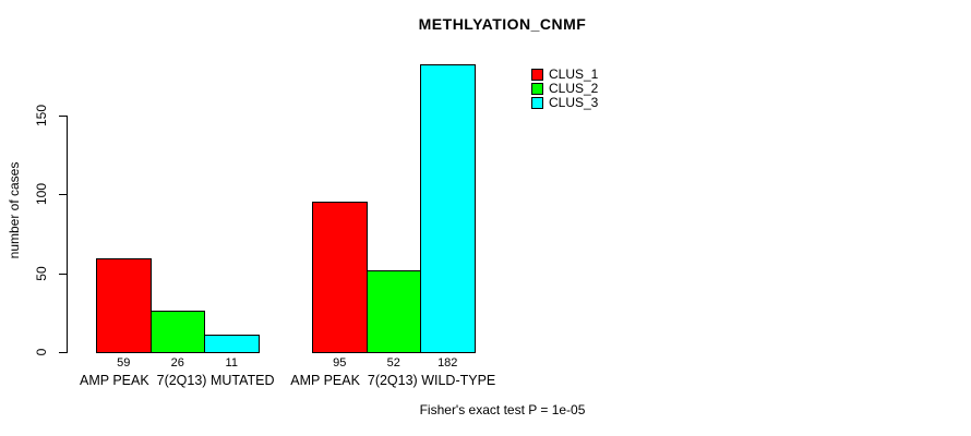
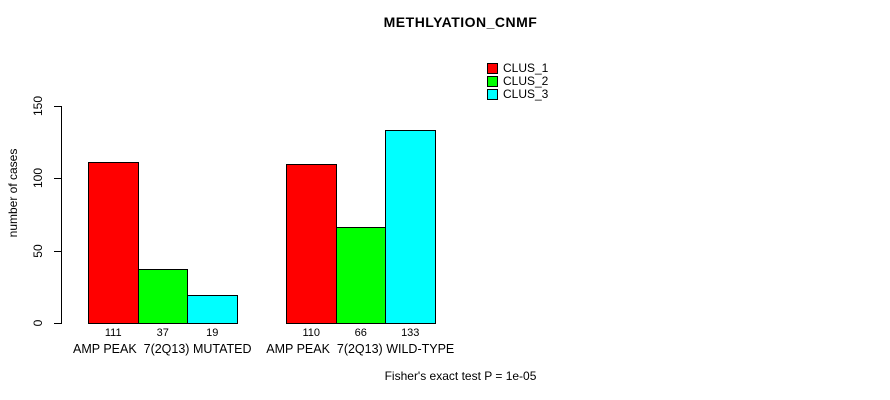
CLUS_1/AMP PEAK 7(2Q13) MUTATED: 59 -> 111
CLUS_2/AMP PEAK 7(2Q13) MUTATED: 26 -> 37
CLUS_3/AMP PEAK 7(2Q13) MUTATED: 11 -> 19
CLUS_1/AMP PEAK 7(2Q13) WILD-TYPE: 95 -> 110
CLUS_2/AMP PEAK 7(2Q13) WILD-TYPE: 52 -> 66
CLUS_3/AMP PEAK 7(2Q13) WILD-TYPE: 182 -> 133
